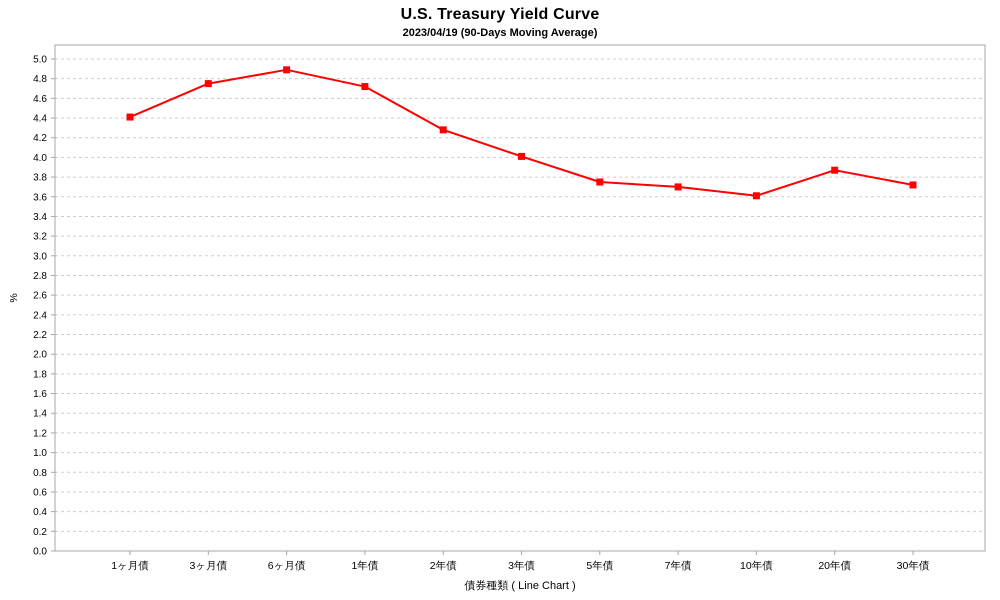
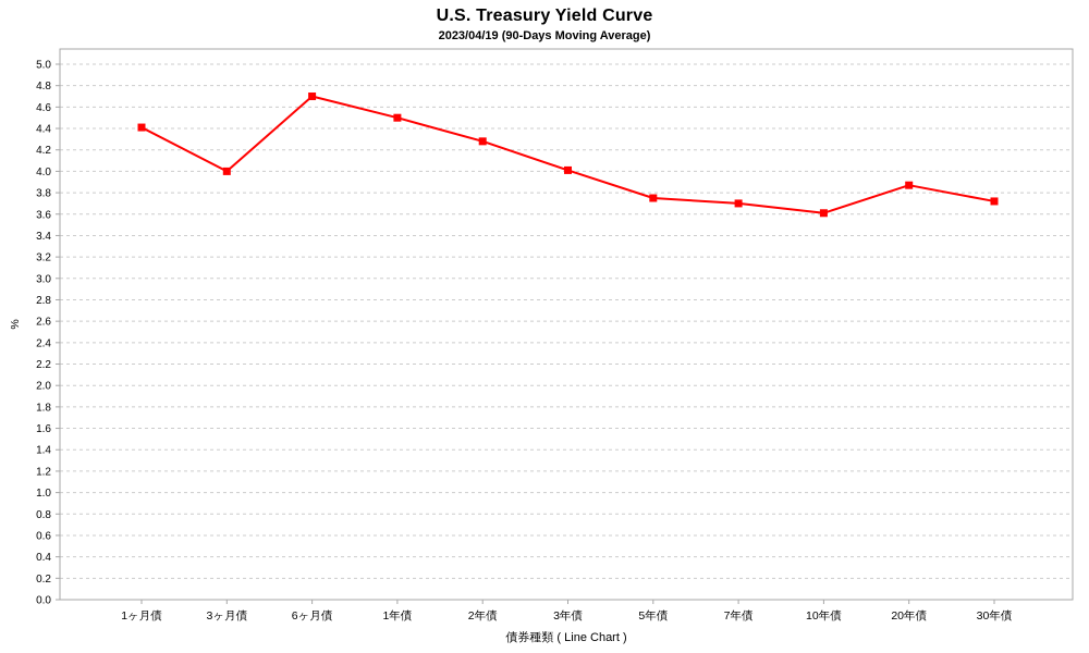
3ヶ月債: 4.8 -> 4.0
6ヶ月債: 4.9 -> 4.7
1年債: 4.7 -> 4.5
